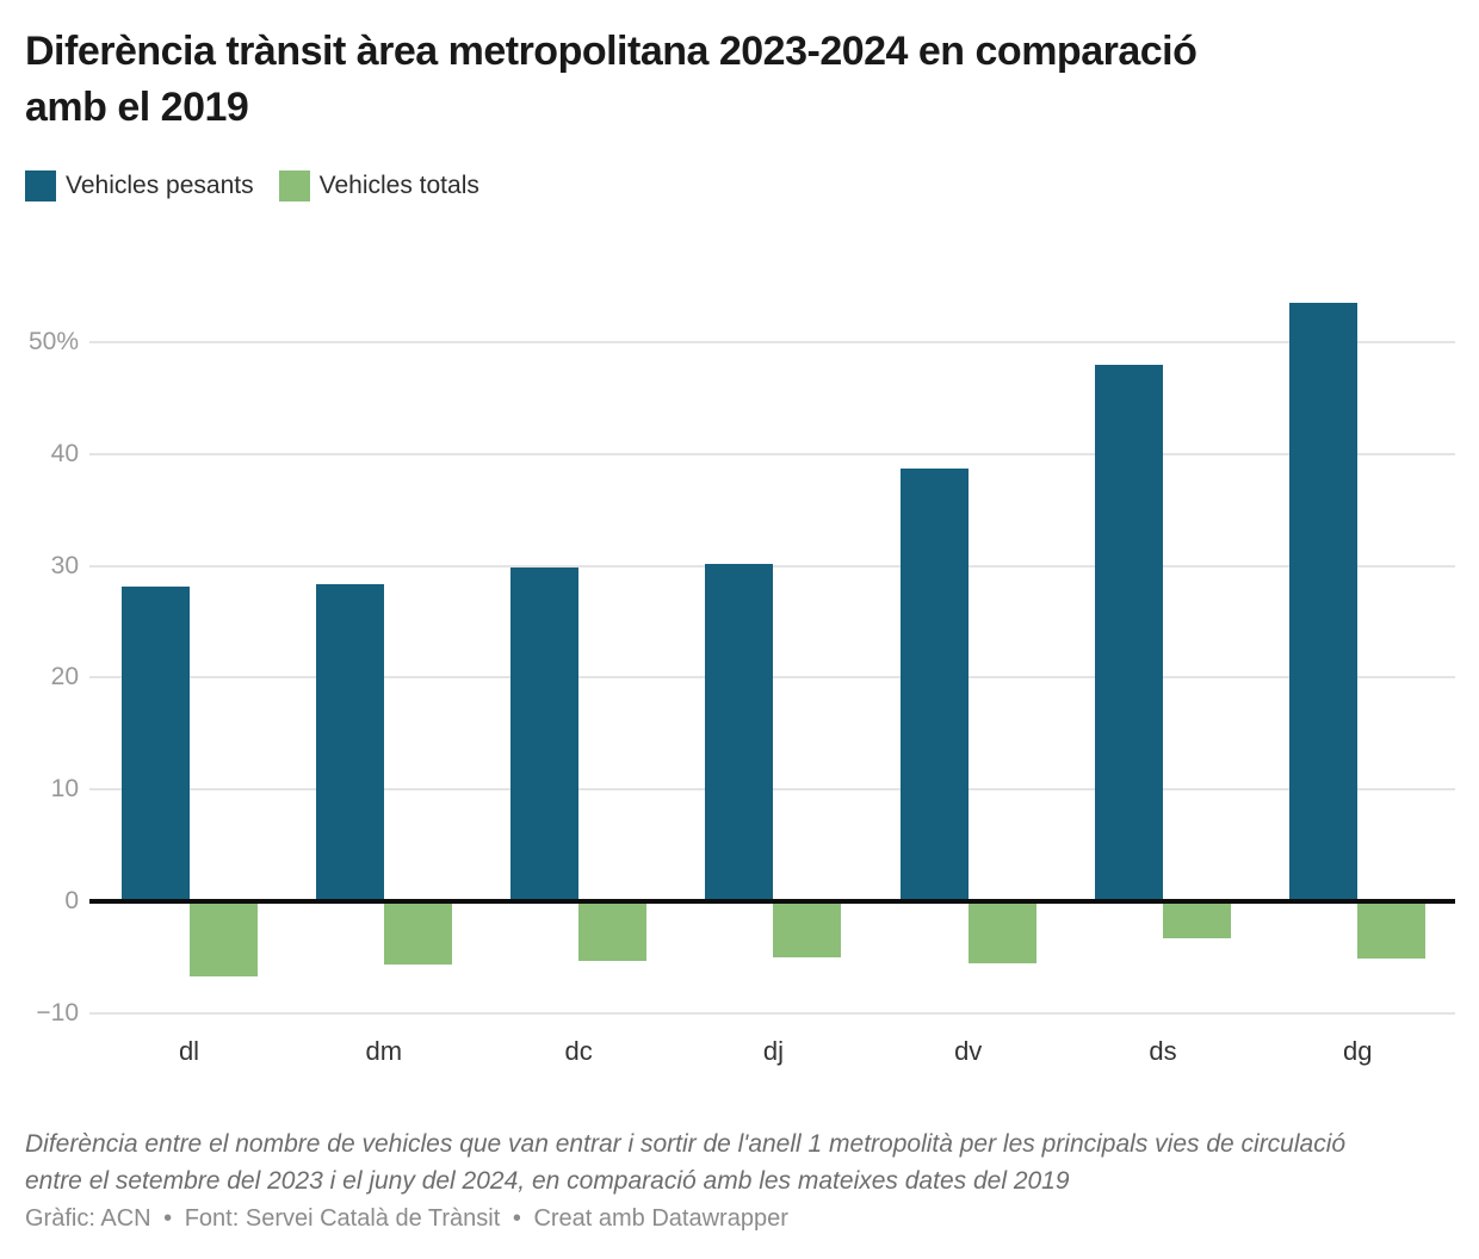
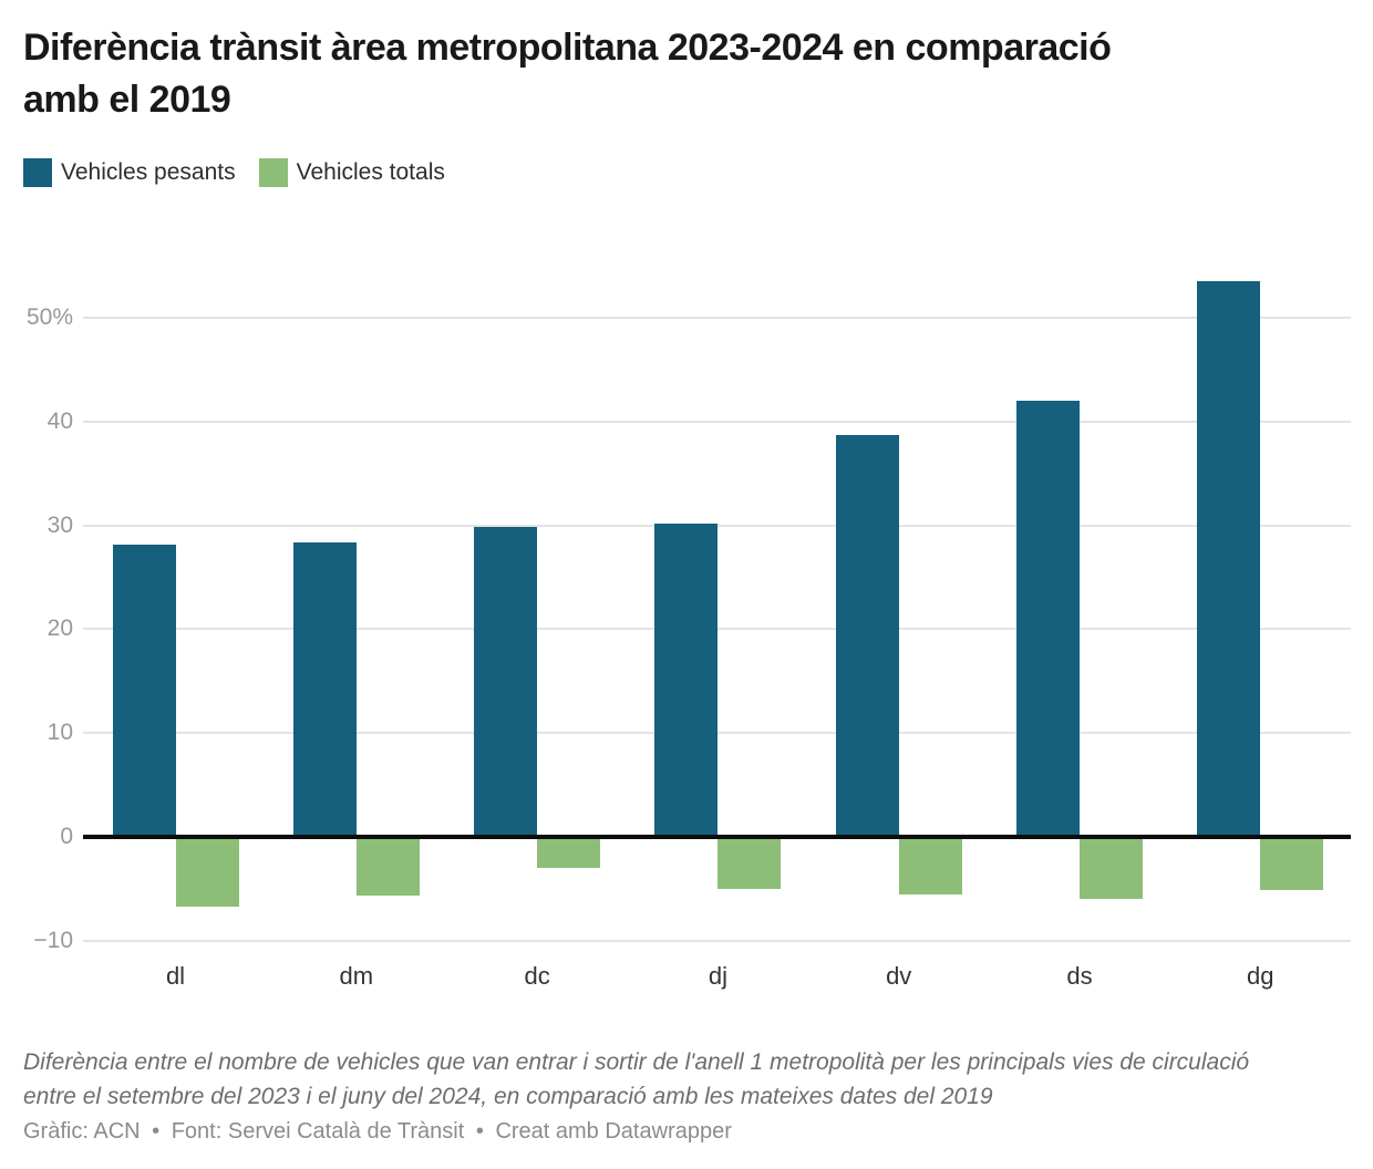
Vehicles totals/dc: -5% -> -3%
Vehicles pesants/ds: 48% -> 42%
Vehicles totals/ds: -3% -> -6%
